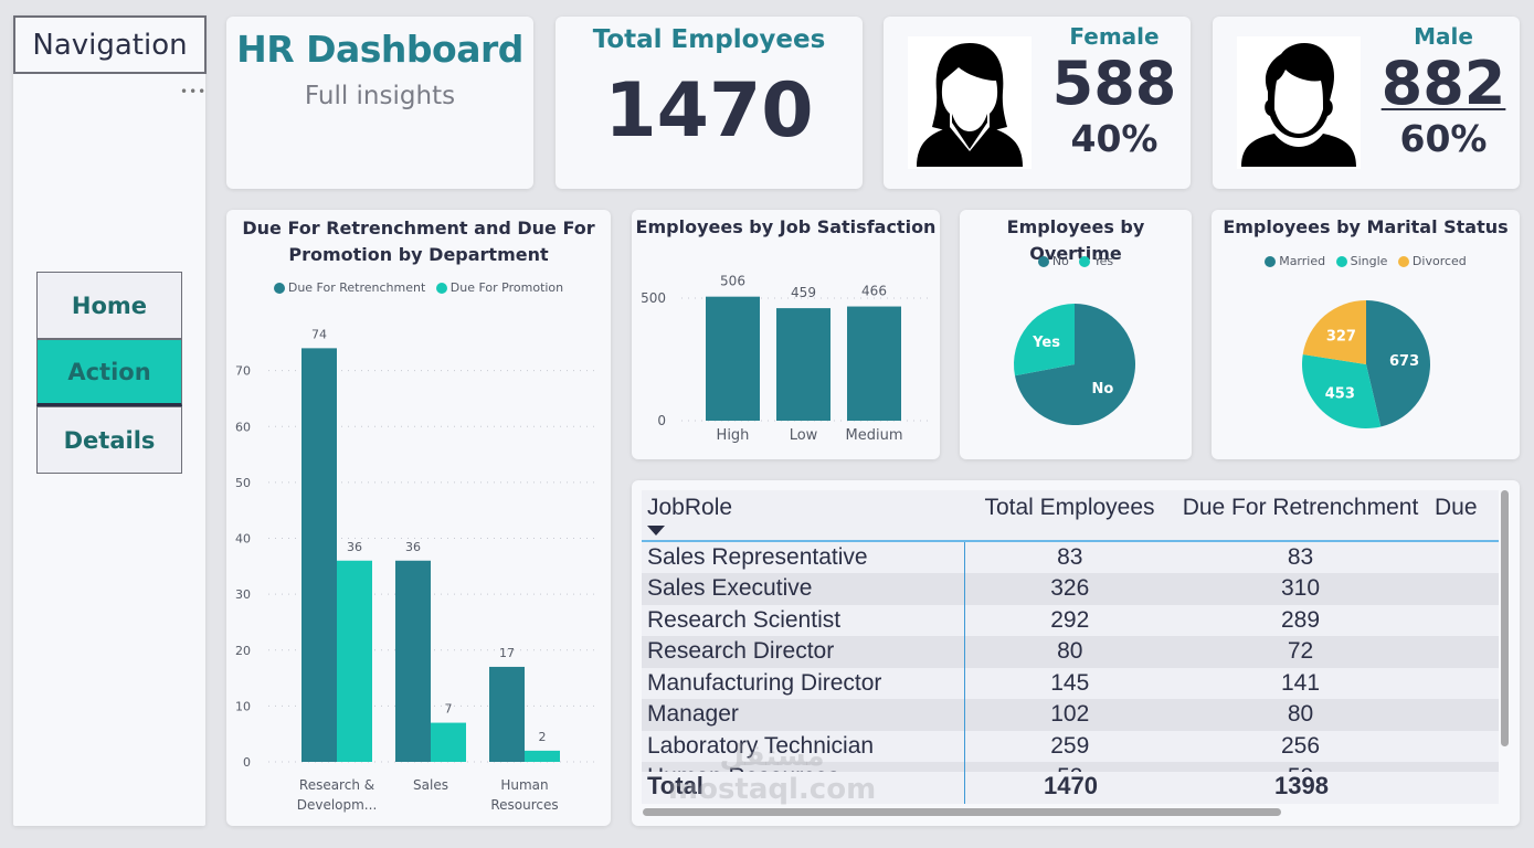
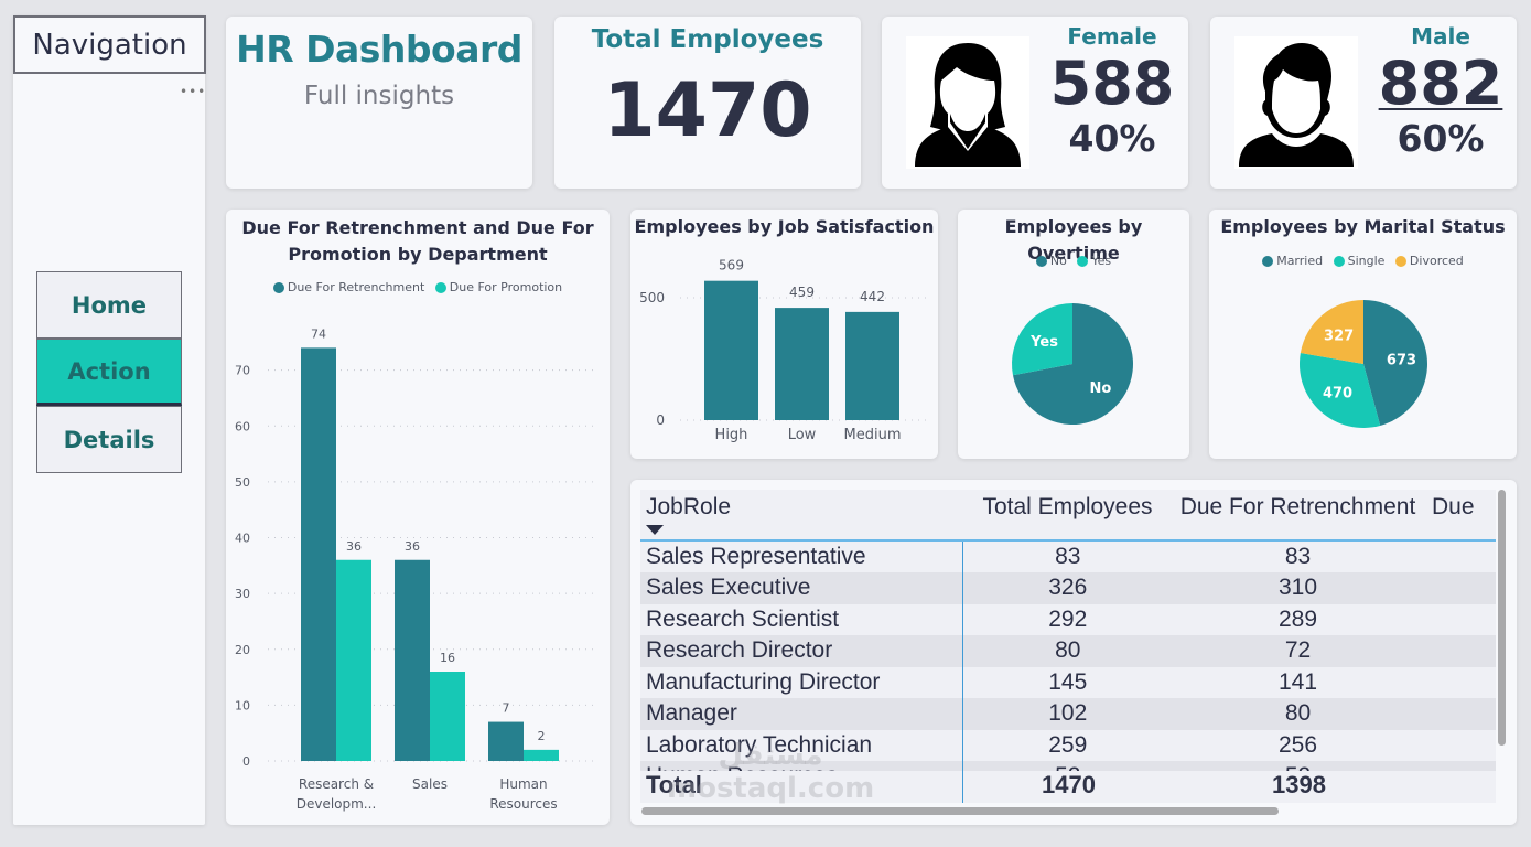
Due For Retrenchment and Due For Promotion by Department/Due For Promotion/Sales: 7 -> 16
Due For Retrenchment and Due For Promotion by Department/Due For Retrenchment/Human Resources: 17 -> 7
Employees by Job Satisfaction/High: 506 -> 569
Employees by Job Satisfaction/Medium: 466 -> 442
Employees by Marital Status/Single: 453 -> 470
